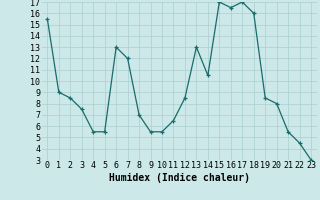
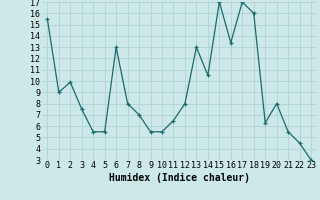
2: 8.5 -> 9.9
7: 12.0 -> 8.0
12: 8.5 -> 8.0
16: 16.5 -> 13.4
19: 8.5 -> 6.3
